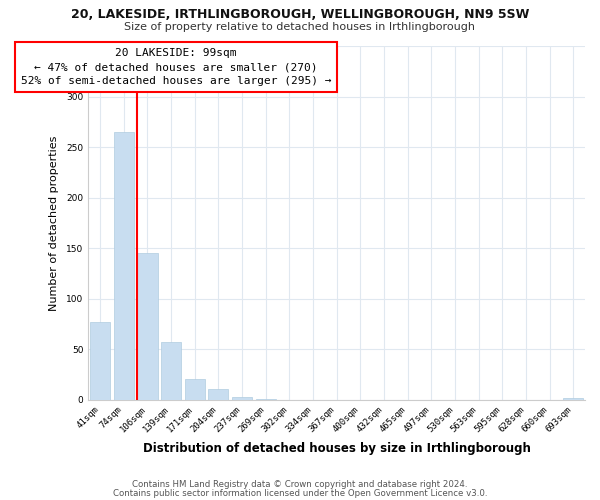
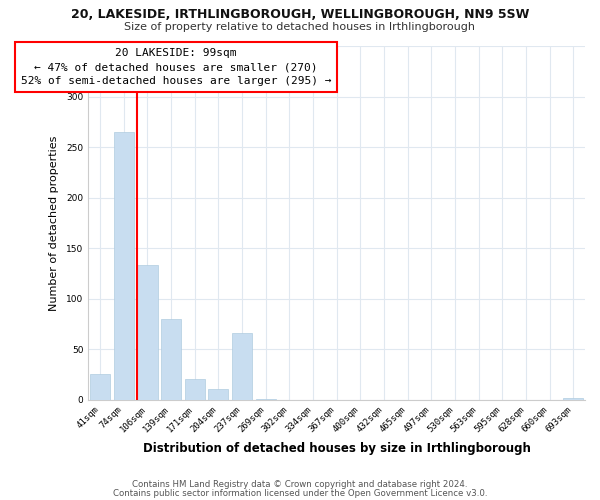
41sqm: 77 -> 25
106sqm: 145 -> 133
139sqm: 57 -> 80
237sqm: 3 -> 66
